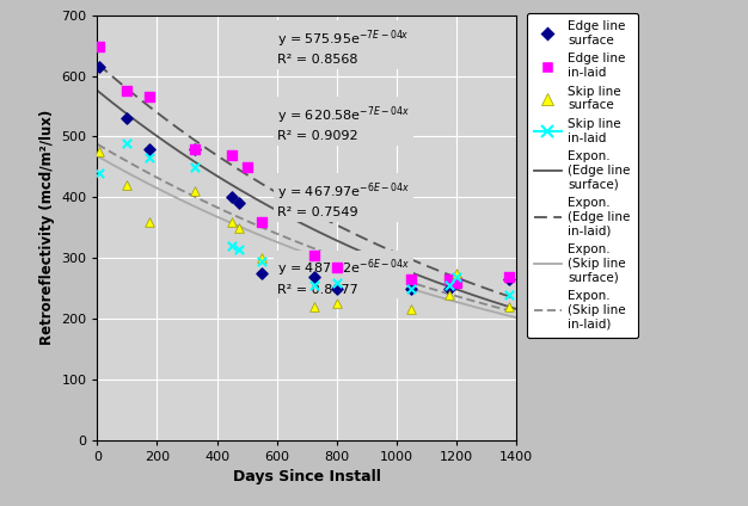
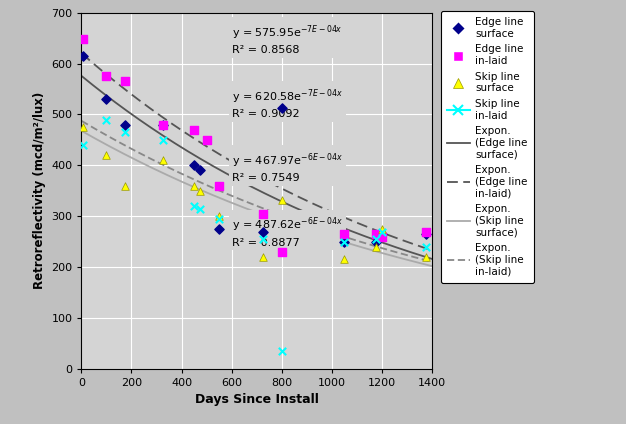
Edge line surface/800: 250 -> 512
Edge line in-laid/800: 285 -> 230
Skip line surface/800: 225 -> 332
Skip line in-laid/800: 260 -> 36
